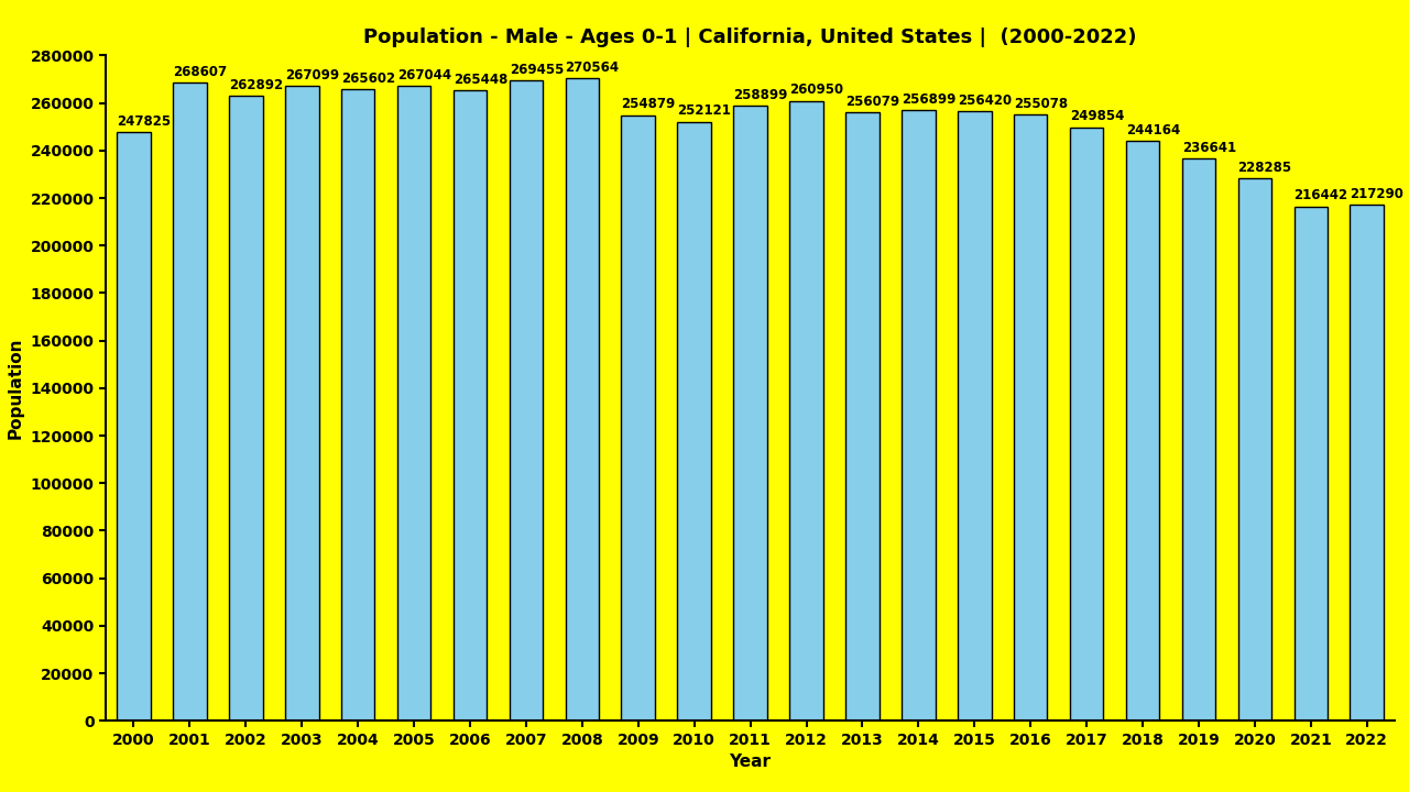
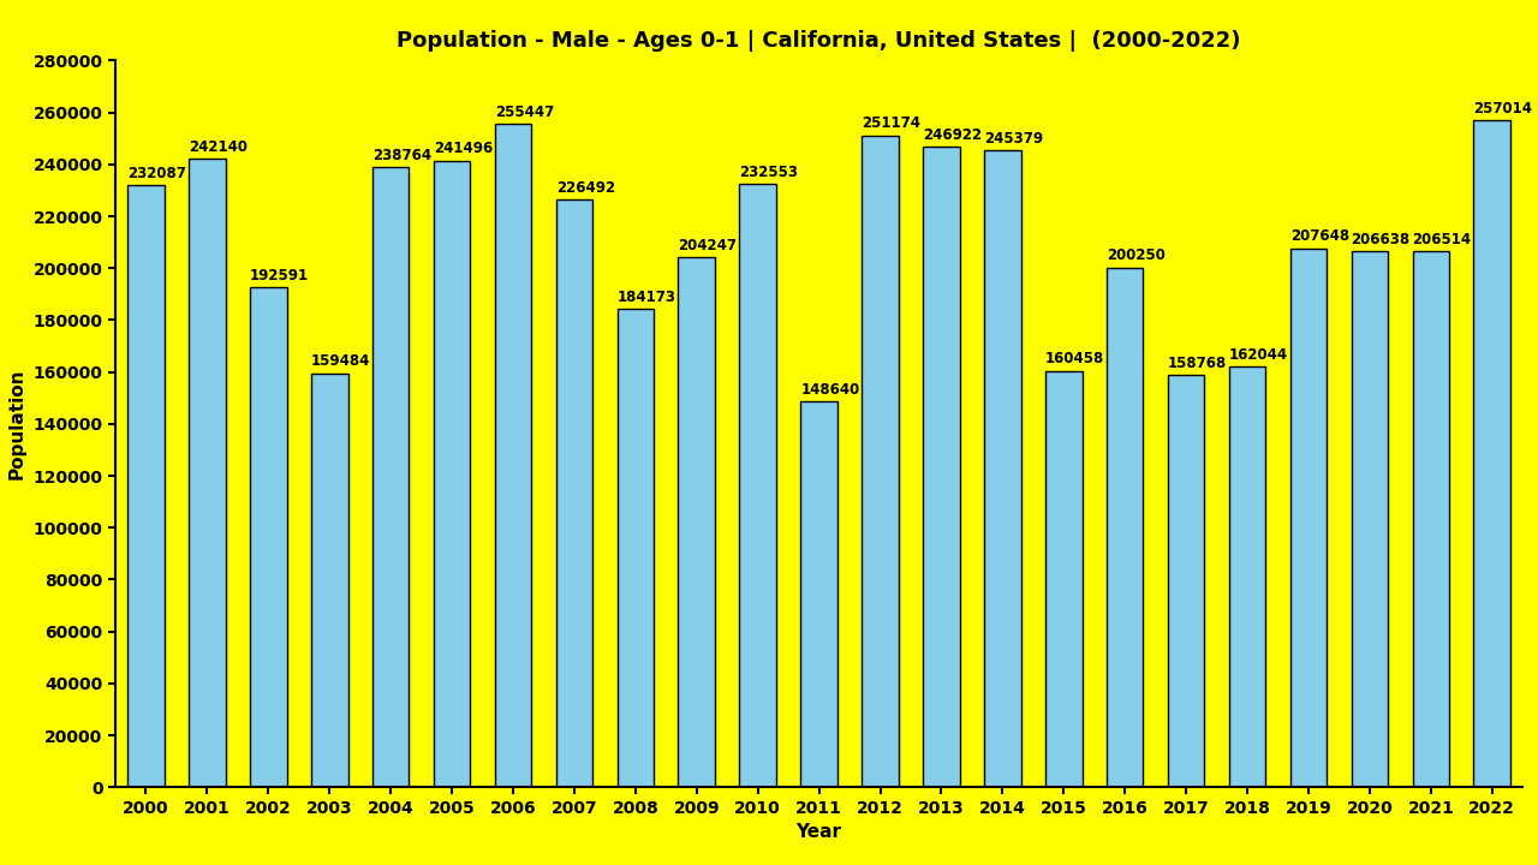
2000: 247825 -> 232087
2001: 268607 -> 242140
2002: 262892 -> 192591
2003: 267099 -> 159484
2004: 265602 -> 238764
2005: 267044 -> 241496
2006: 265448 -> 255447
2007: 269455 -> 226492
2008: 270564 -> 184173
2009: 254879 -> 204247
2010: 252121 -> 232553
2011: 258899 -> 148640
2012: 260950 -> 251174
2013: 256079 -> 246922
2014: 256899 -> 245379
2015: 256420 -> 160458
2016: 255078 -> 200250
2017: 249854 -> 158768
2018: 244164 -> 162044
2019: 236641 -> 207648
2020: 228285 -> 206638
2021: 216442 -> 206514
2022: 217290 -> 257014
